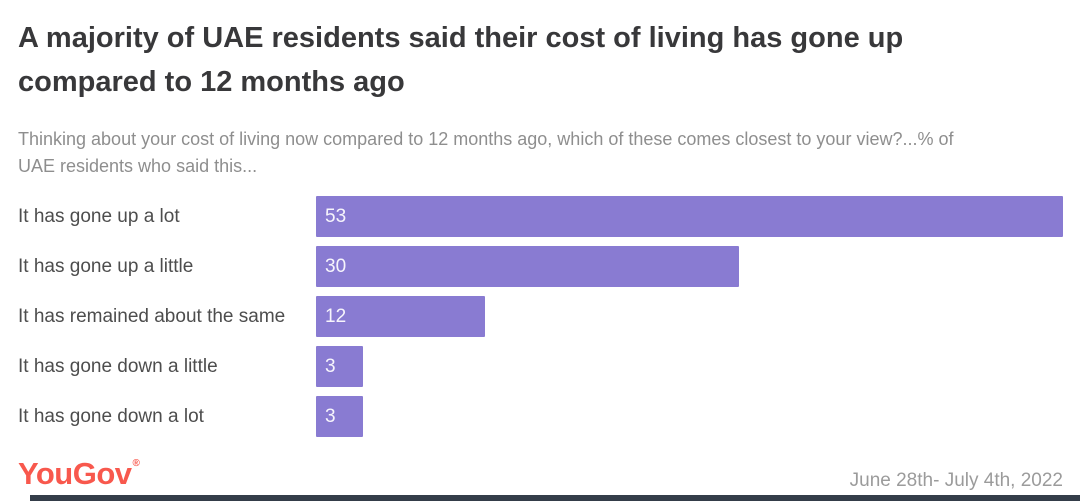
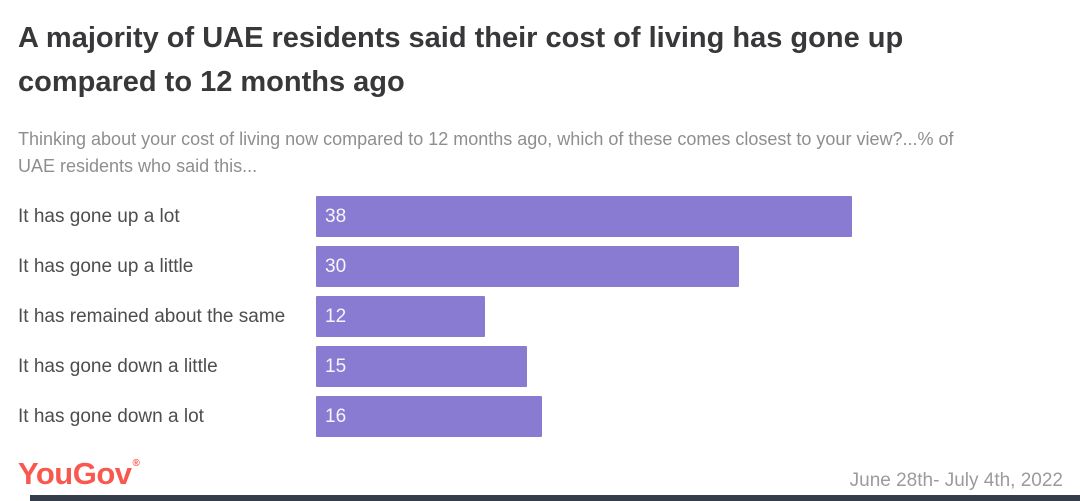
It has gone up a lot: 53 -> 38
It has gone down a little: 3 -> 15
It has gone down a lot: 3 -> 16
